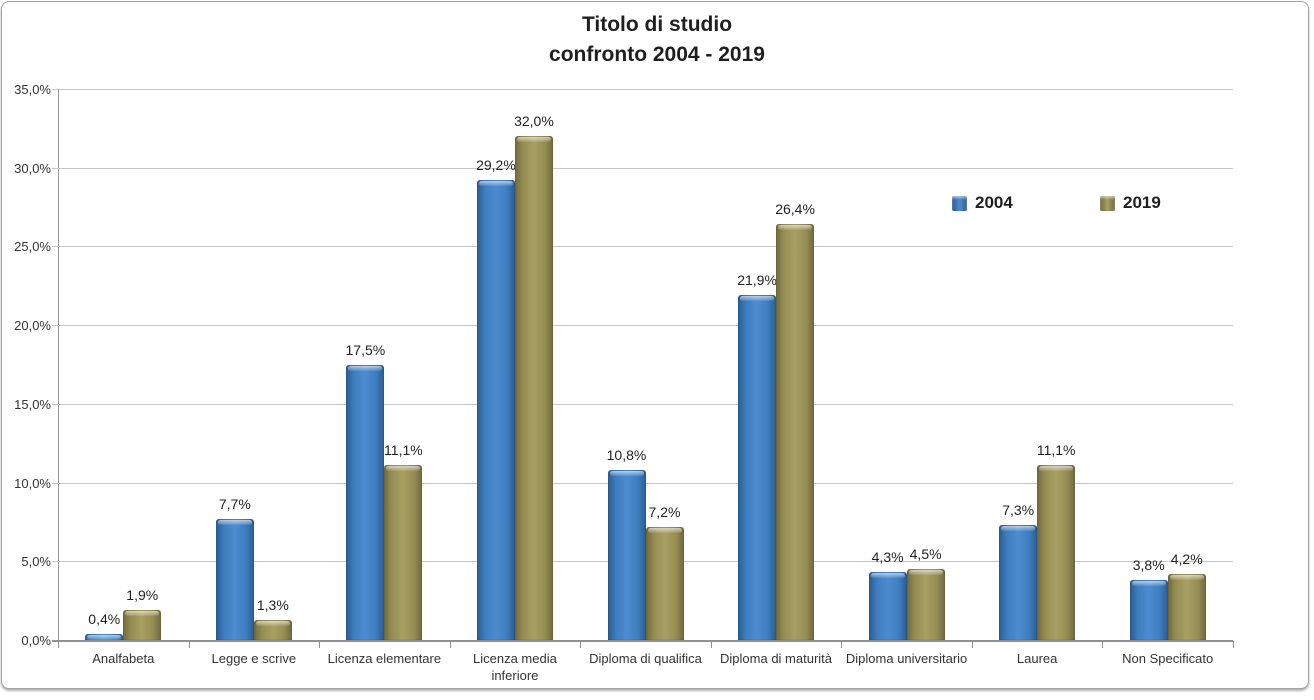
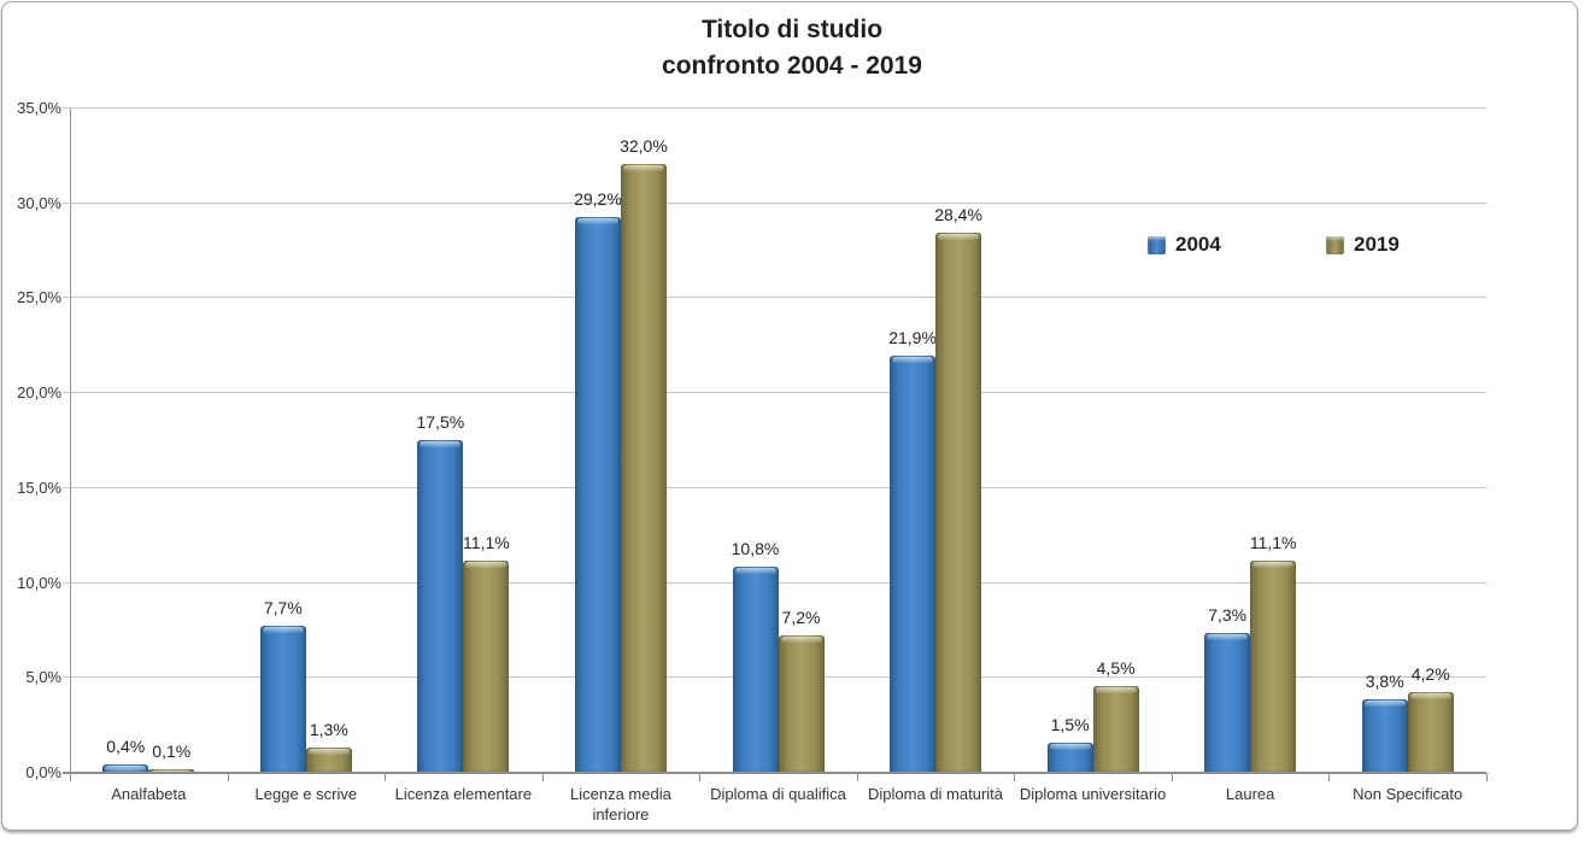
2019/Analfabeta: 1,9% -> 0,1%
2019/Diploma di maturità: 26,4% -> 28,4%
2004/Diploma universitario: 4,3% -> 1,5%
